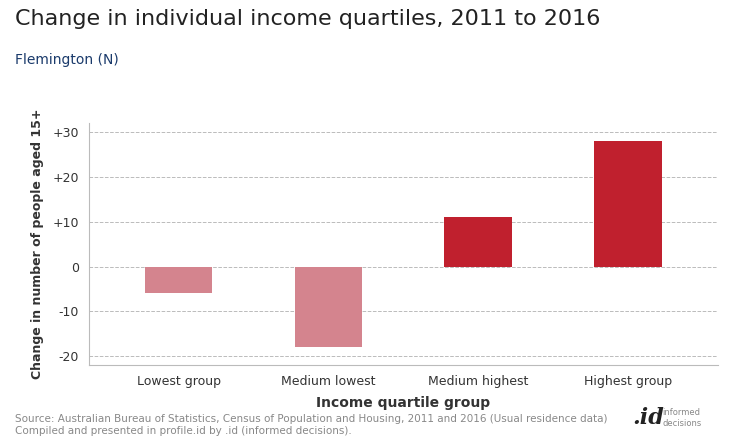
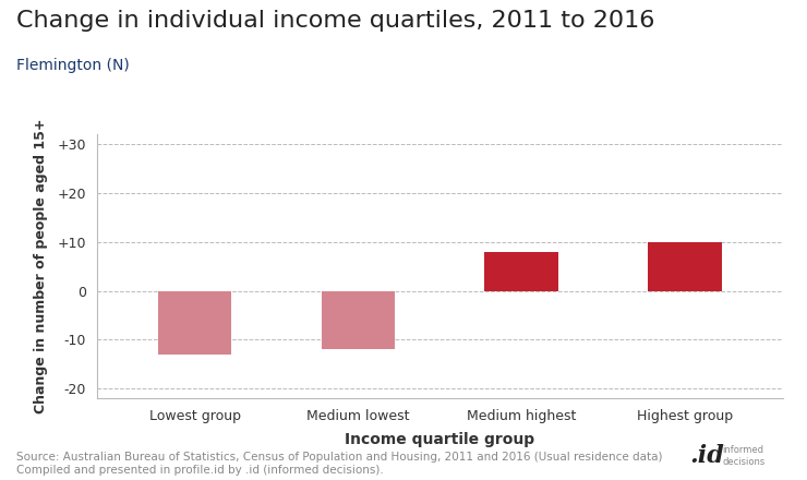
Lowest group: -6 -> -13
Medium lowest: -18 -> -12
Medium highest: 11 -> 8
Highest group: 28 -> 10
